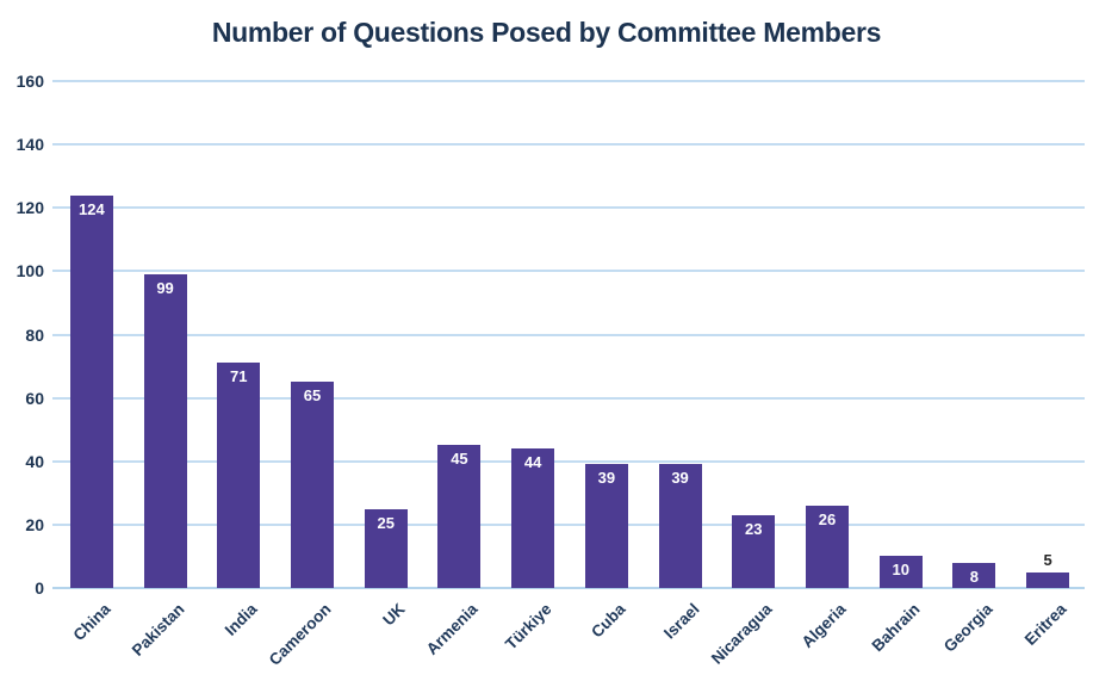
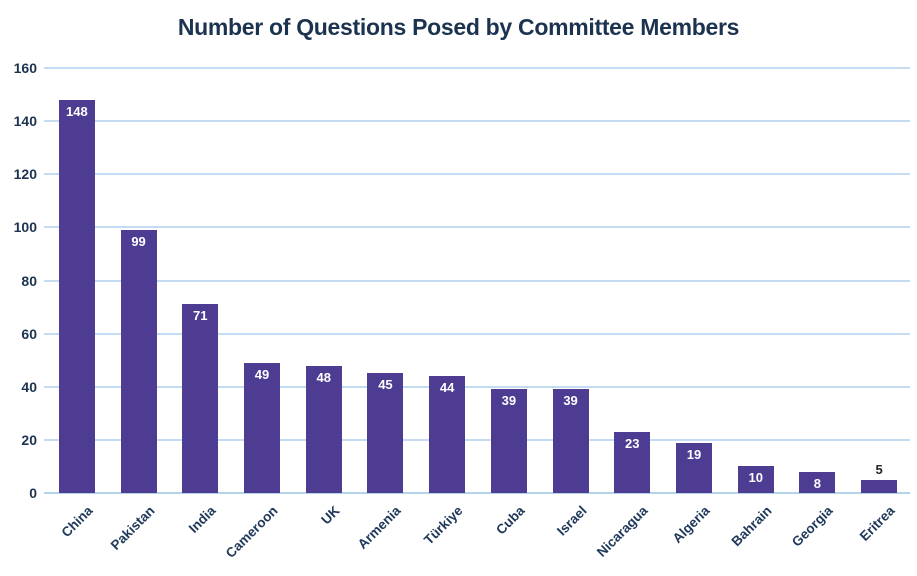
China: 124 -> 148
Cameroon: 65 -> 49
UK: 25 -> 48
Algeria: 26 -> 19
